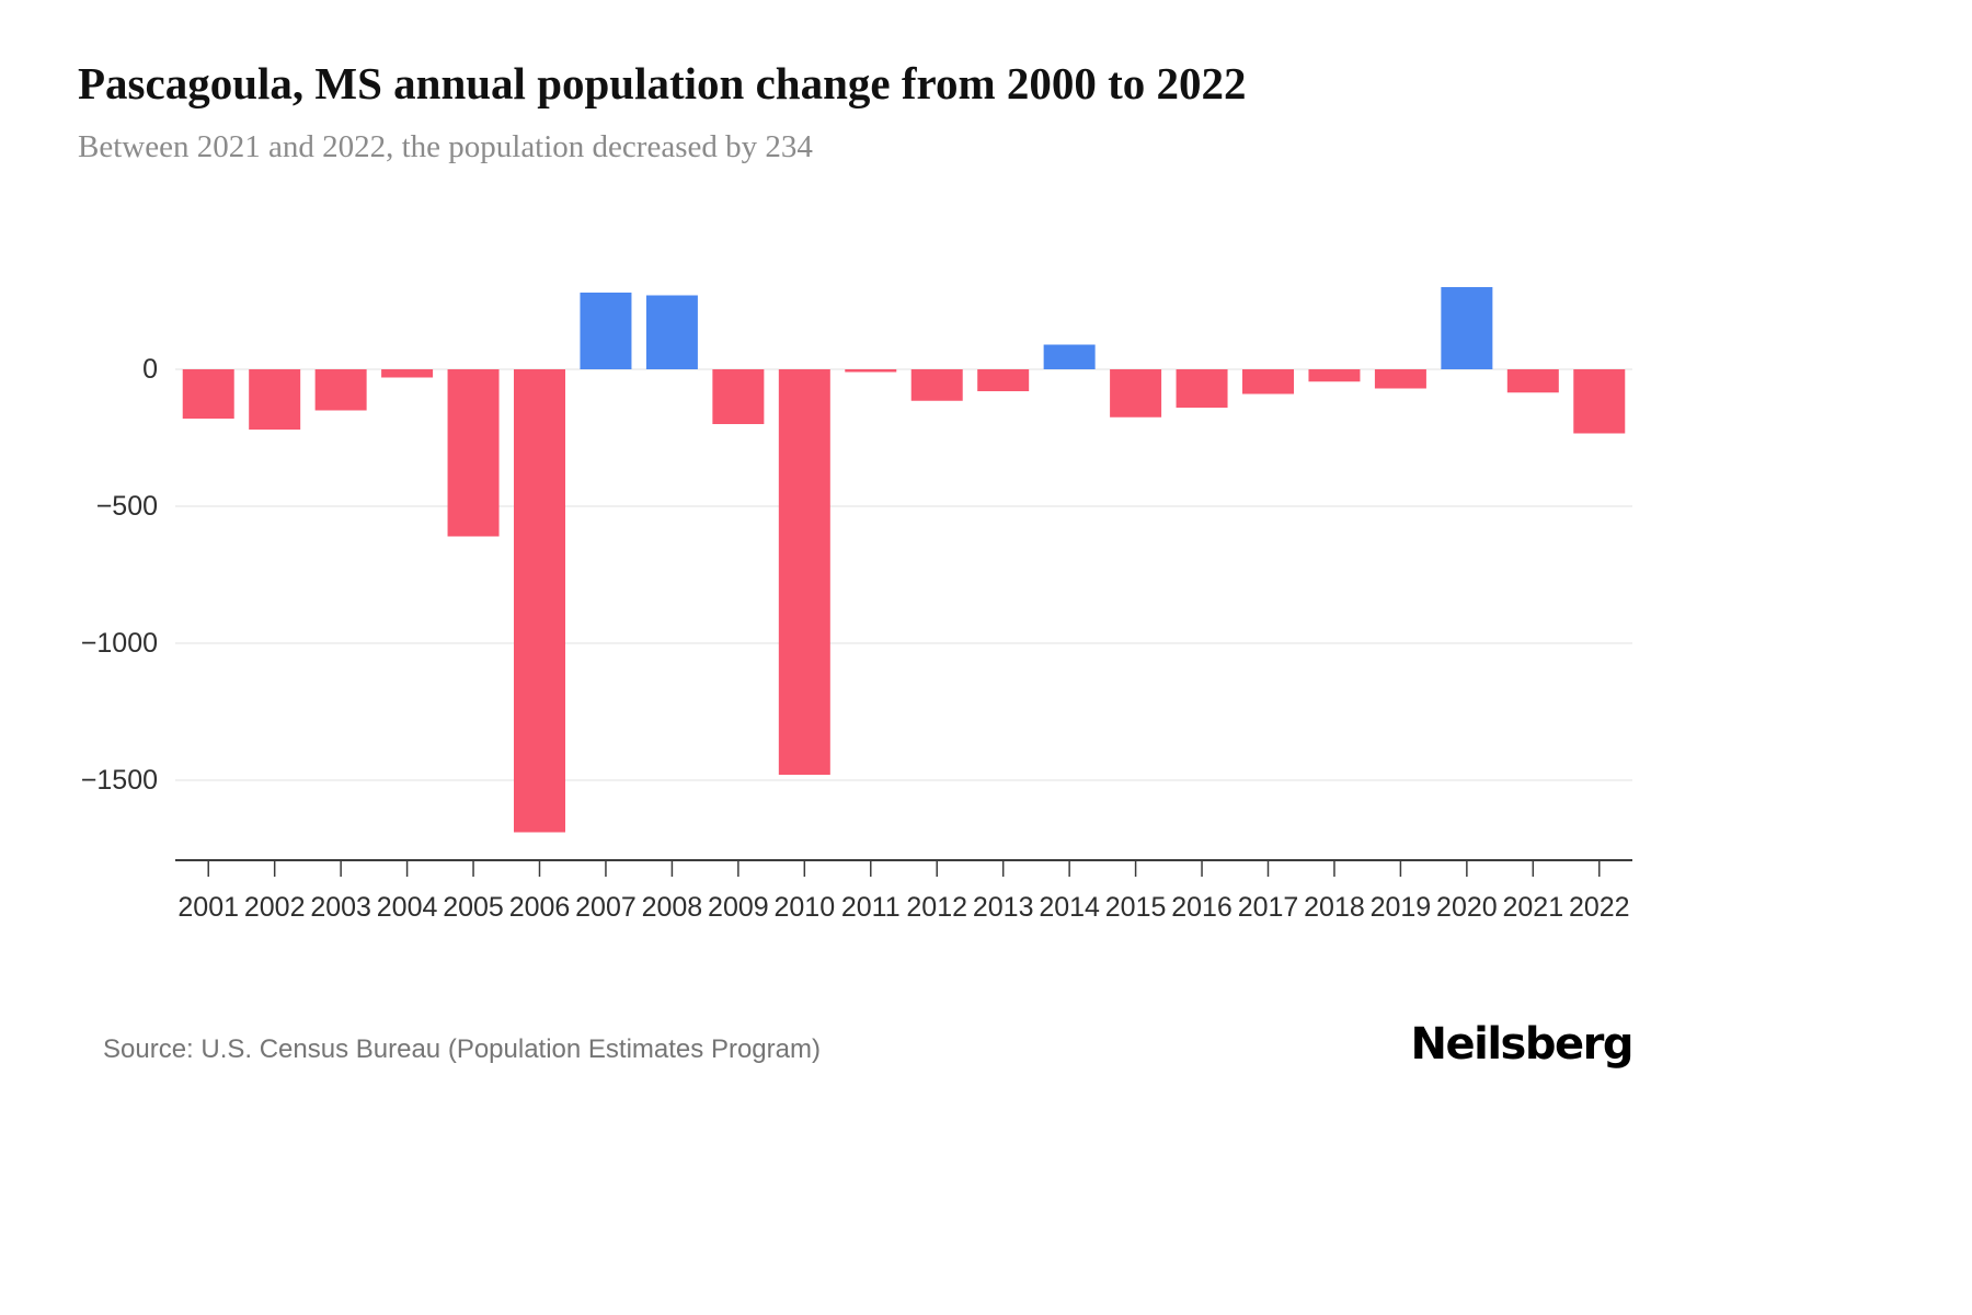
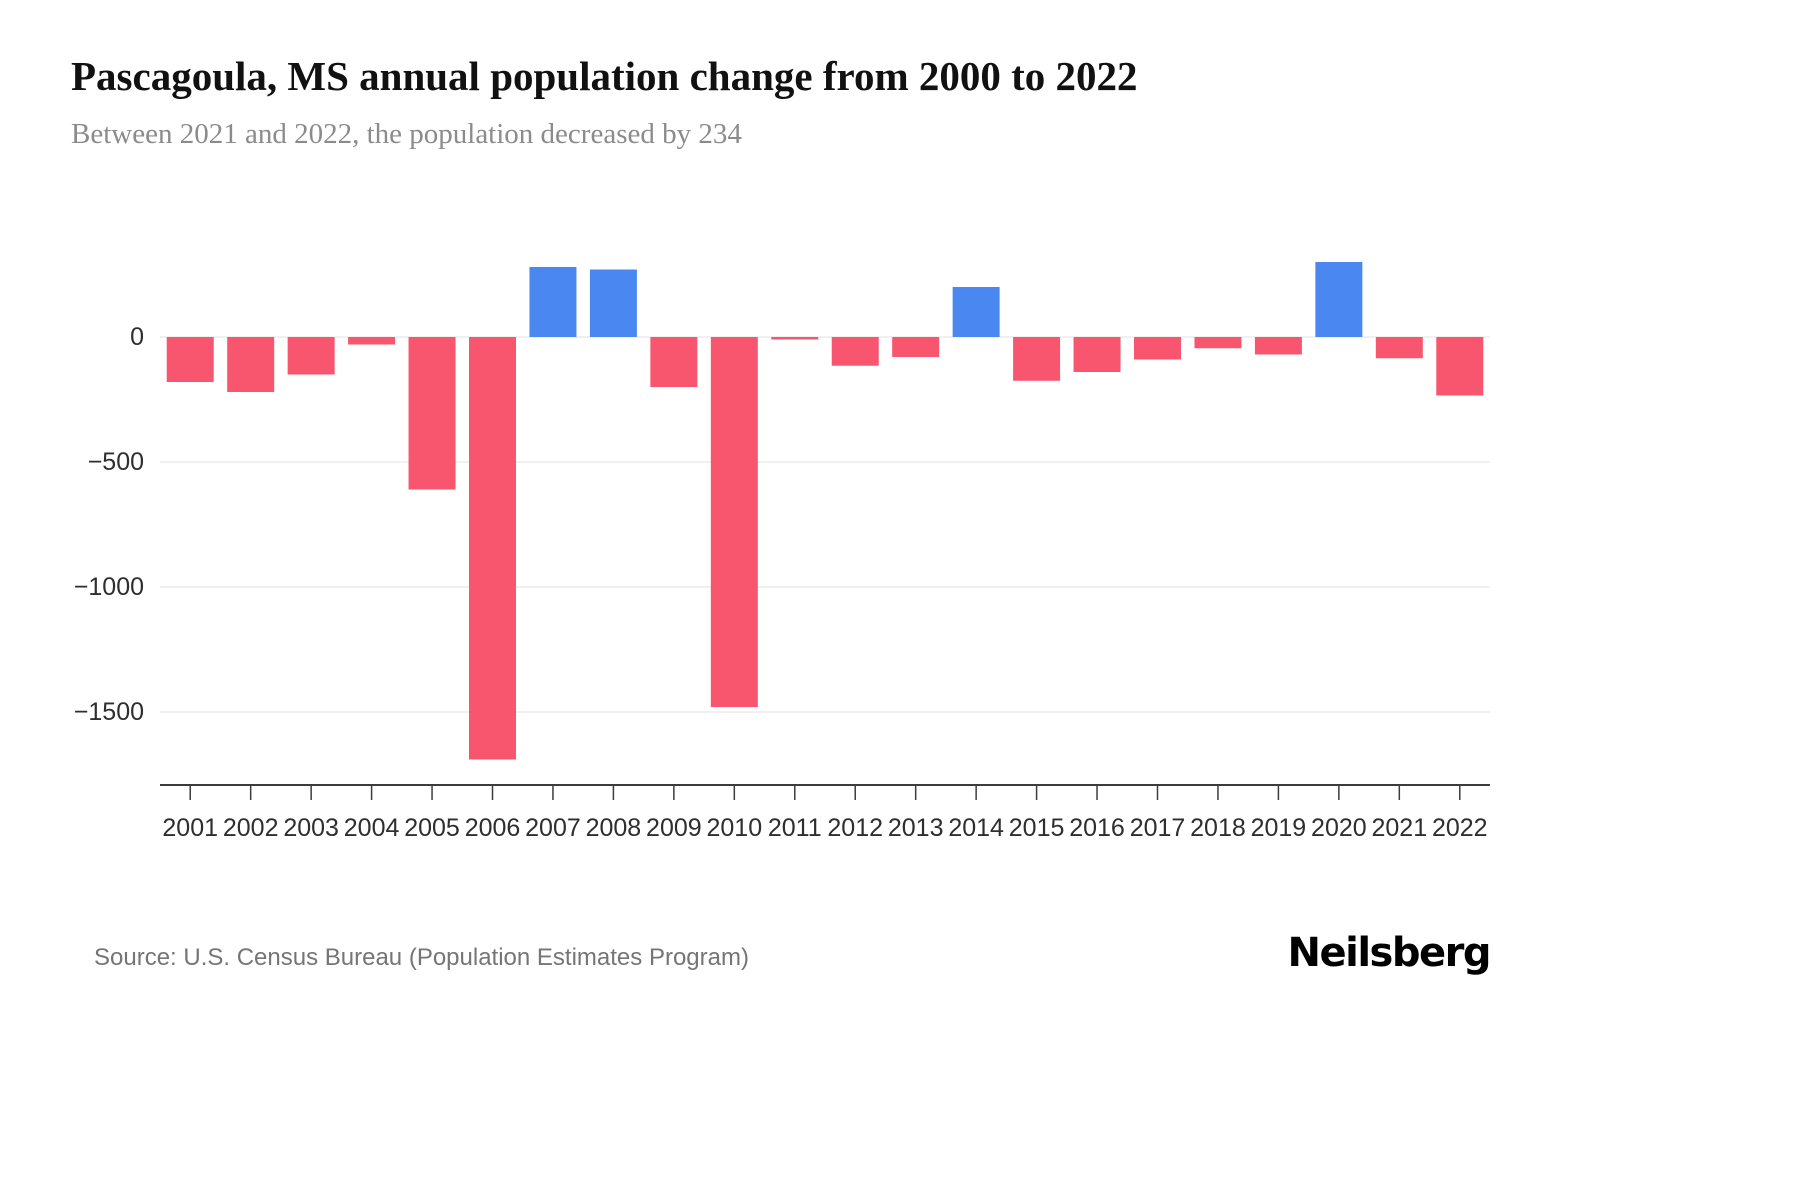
2014: 90 -> 200
